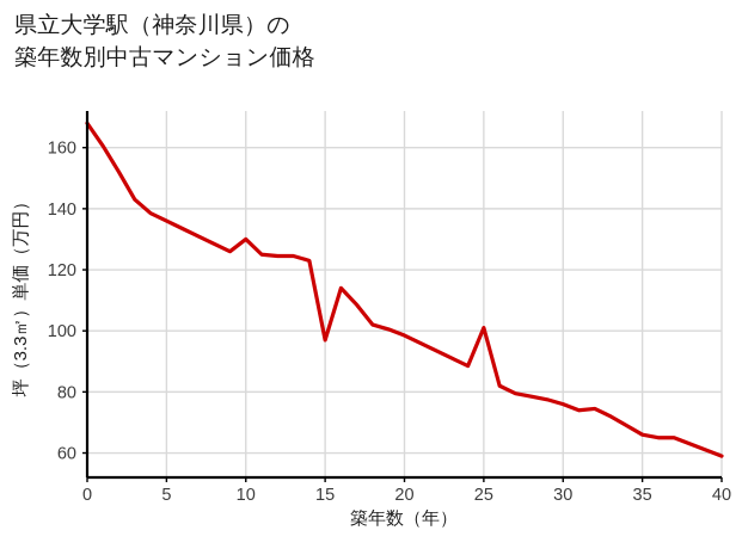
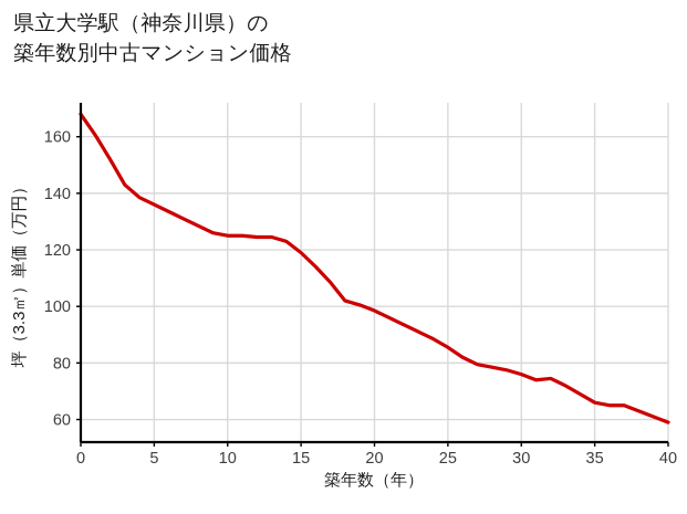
10: 130 -> 125
15: 97 -> 119
25: 101 -> 86
